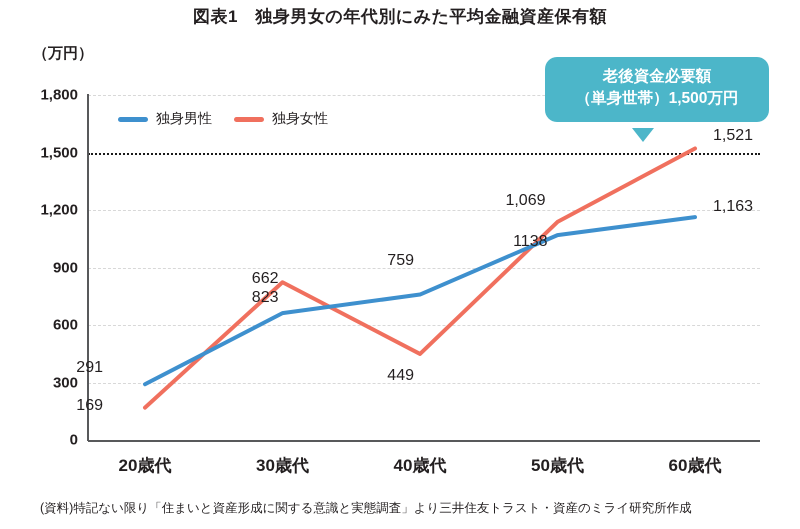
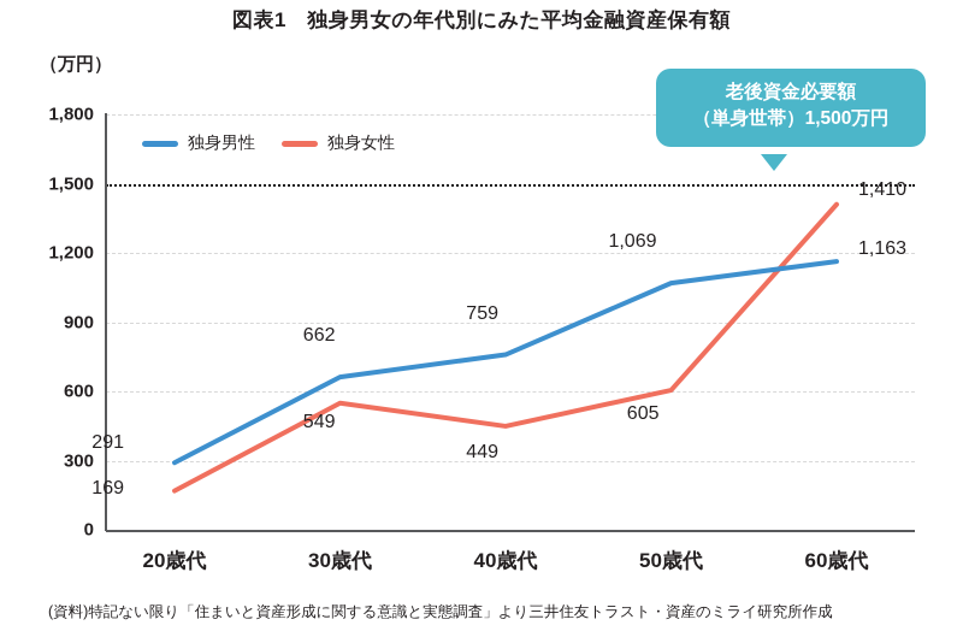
独身女性/30歳代: 823 -> 549
独身女性/50歳代: 1138 -> 605
独身女性/60歳代: 1,521 -> 1,410
